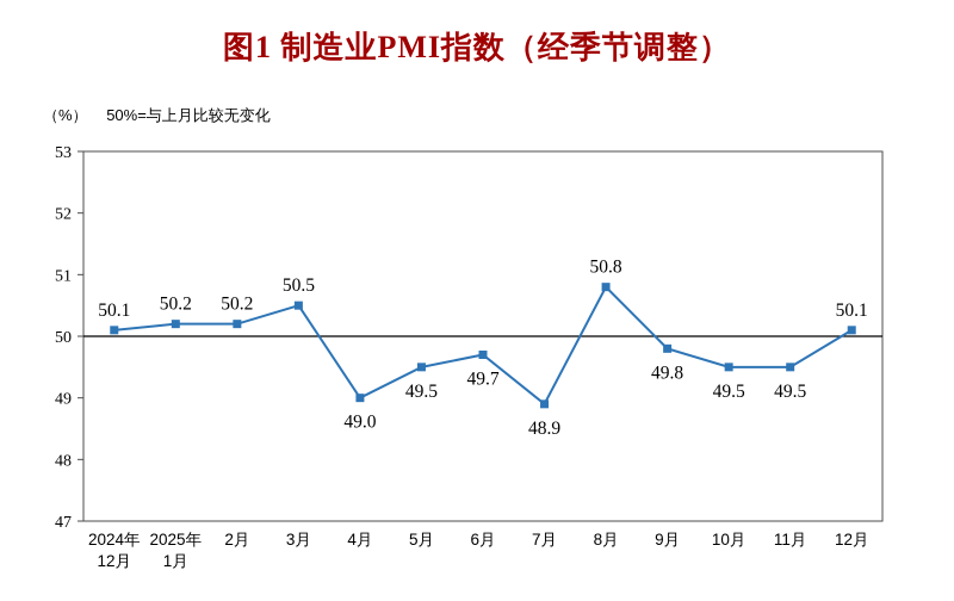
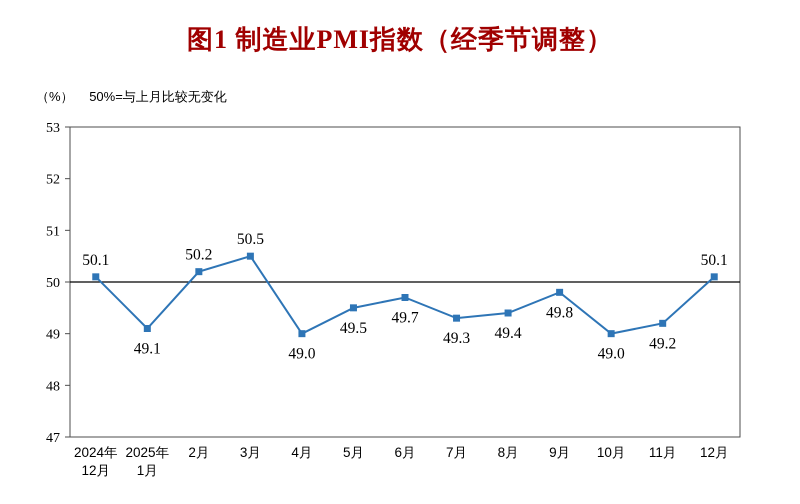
2025年 1月: 50.2 -> 49.1
7月: 48.9 -> 49.3
8月: 50.8 -> 49.4
10月: 49.5 -> 49.0
11月: 49.5 -> 49.2
